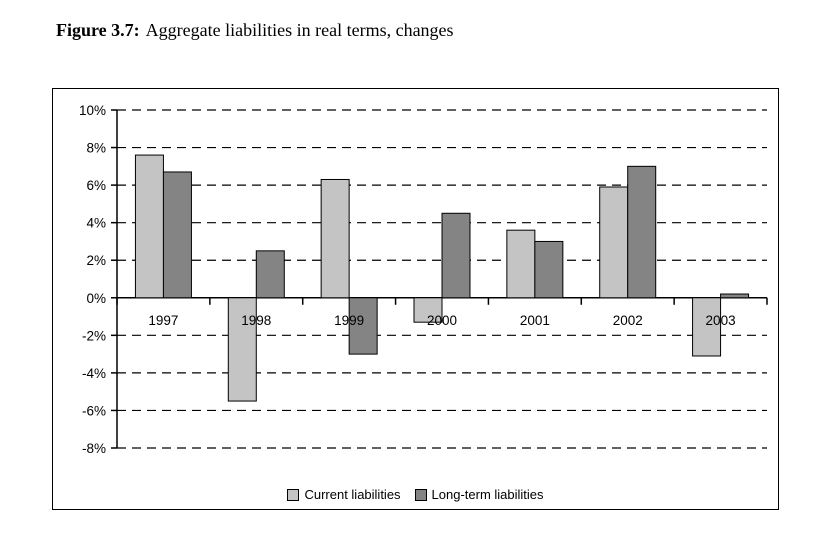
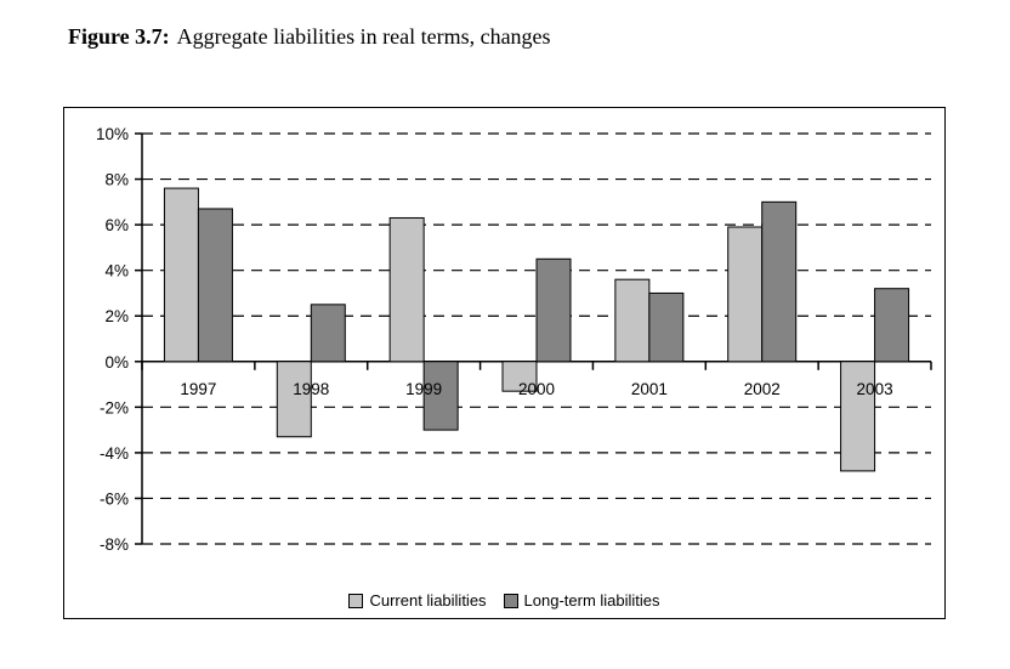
Current liabilities/1998: -5.5% -> -3.3%
Current liabilities/2003: -3.1% -> -4.8%
Long-term liabilities/2003: 0.2% -> 3.2%
